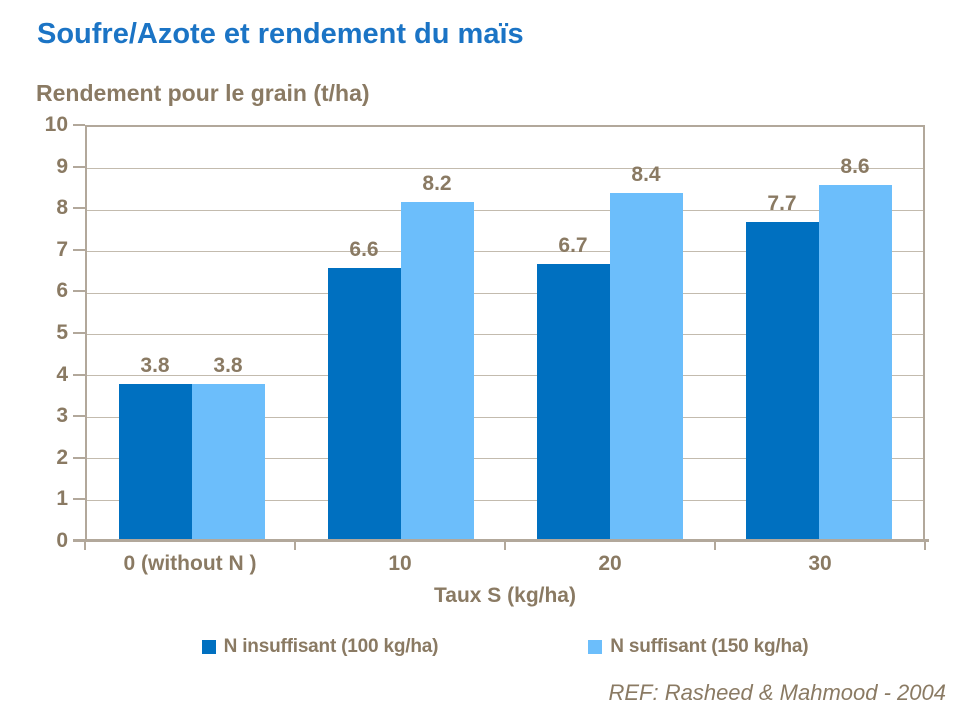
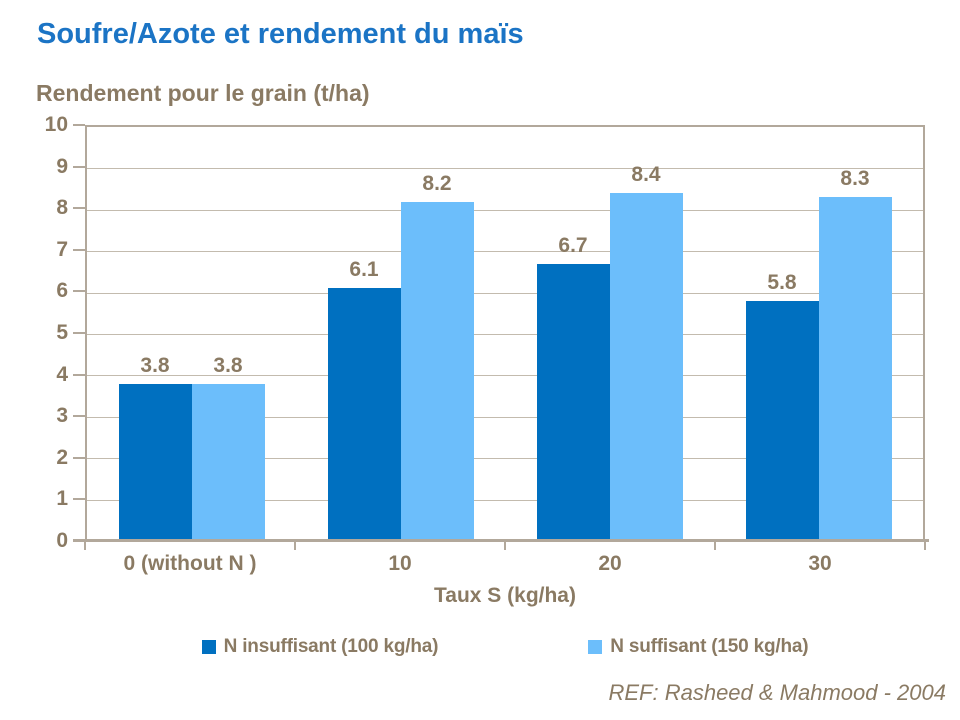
N insuffisant (100 kg/ha)/10: 6.6 -> 6.1
N insuffisant (100 kg/ha)/30: 7.7 -> 5.8
N suffisant (150 kg/ha)/30: 8.6 -> 8.3
